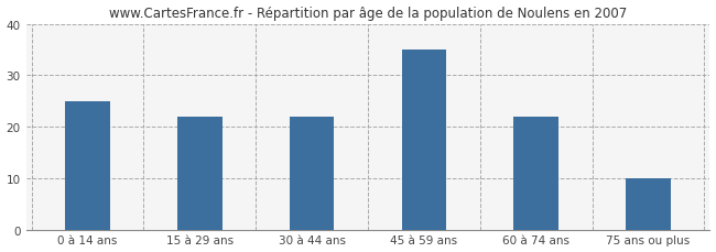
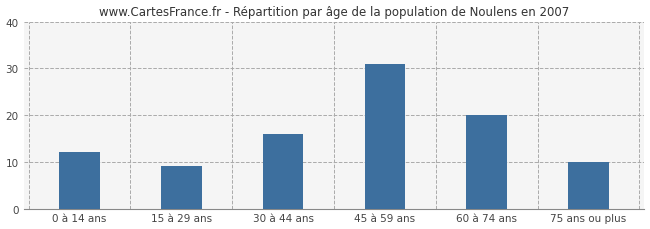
0 à 14 ans: 25 -> 12
15 à 29 ans: 22 -> 9
30 à 44 ans: 22 -> 16
45 à 59 ans: 35 -> 31
60 à 74 ans: 22 -> 20
